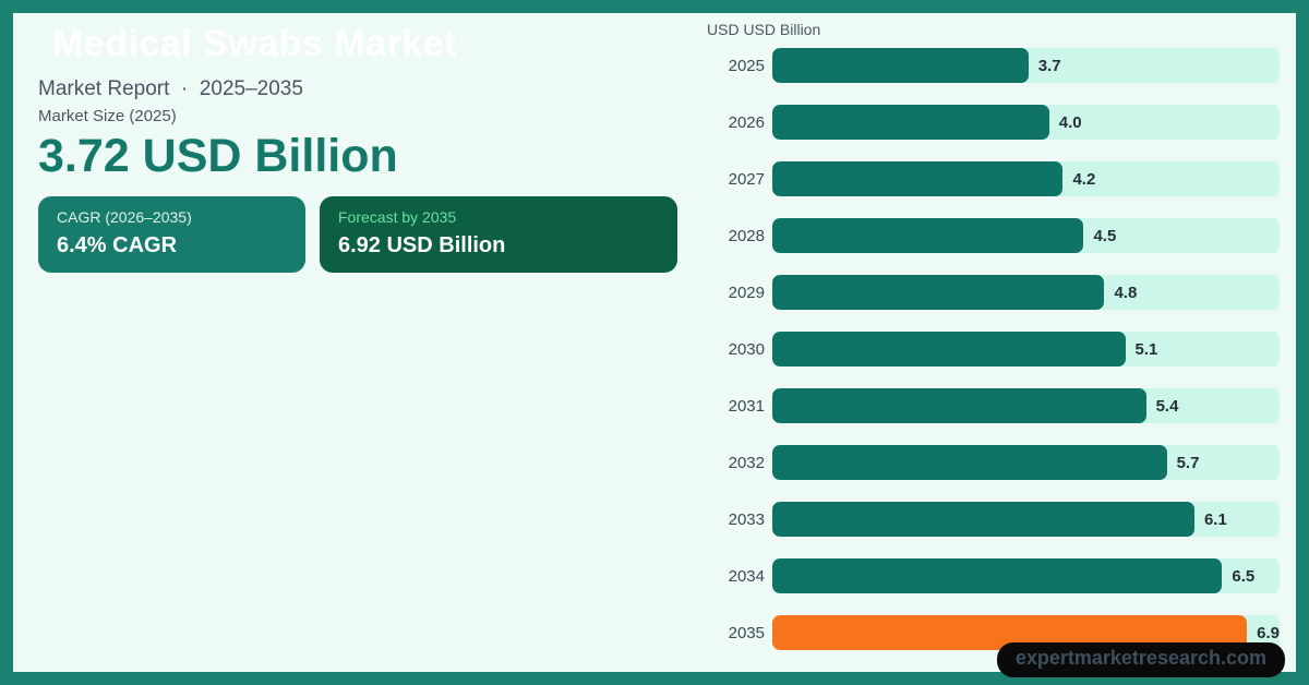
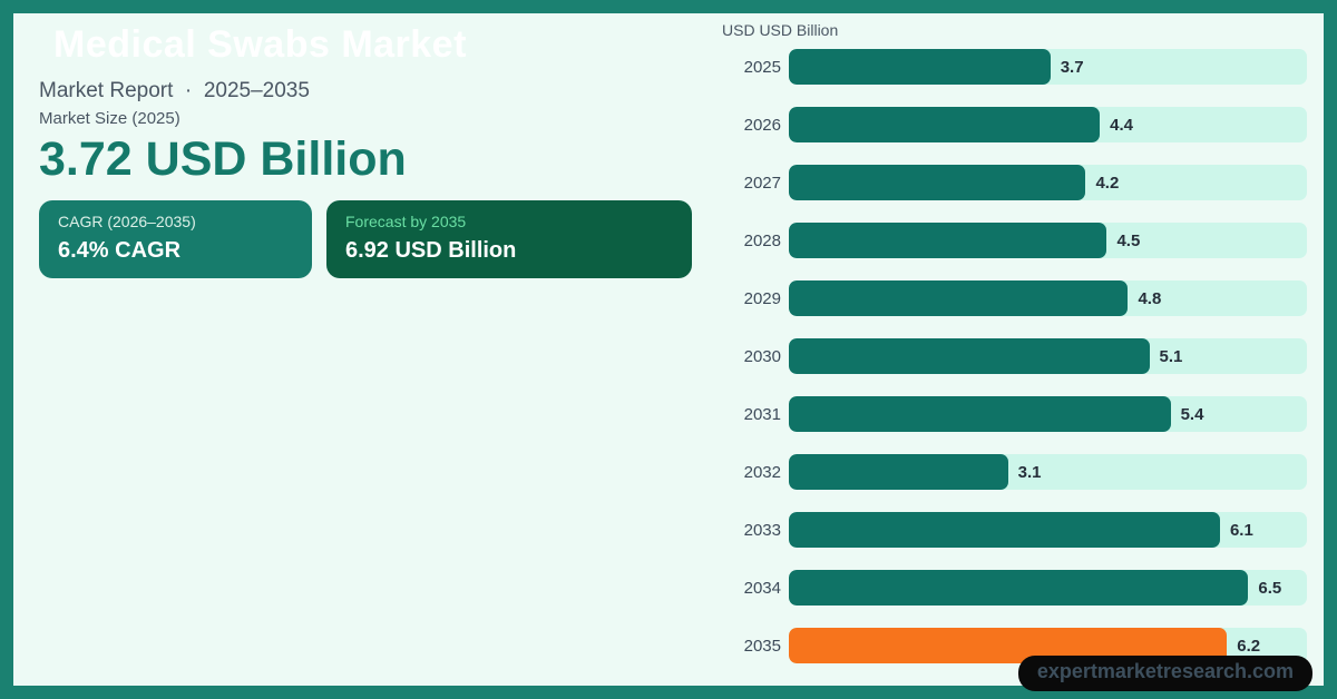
2026: 4.0 -> 4.4
2032: 5.7 -> 3.1
2035: 6.9 -> 6.2
